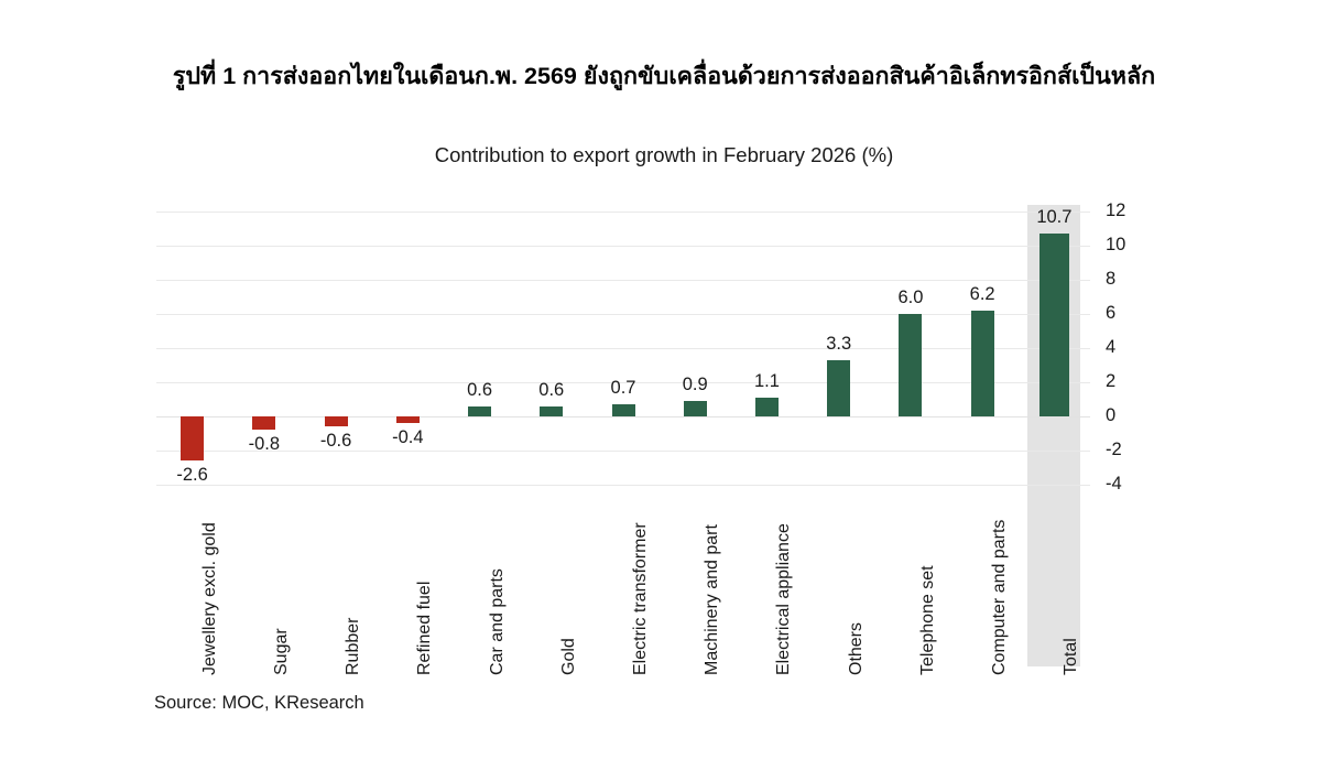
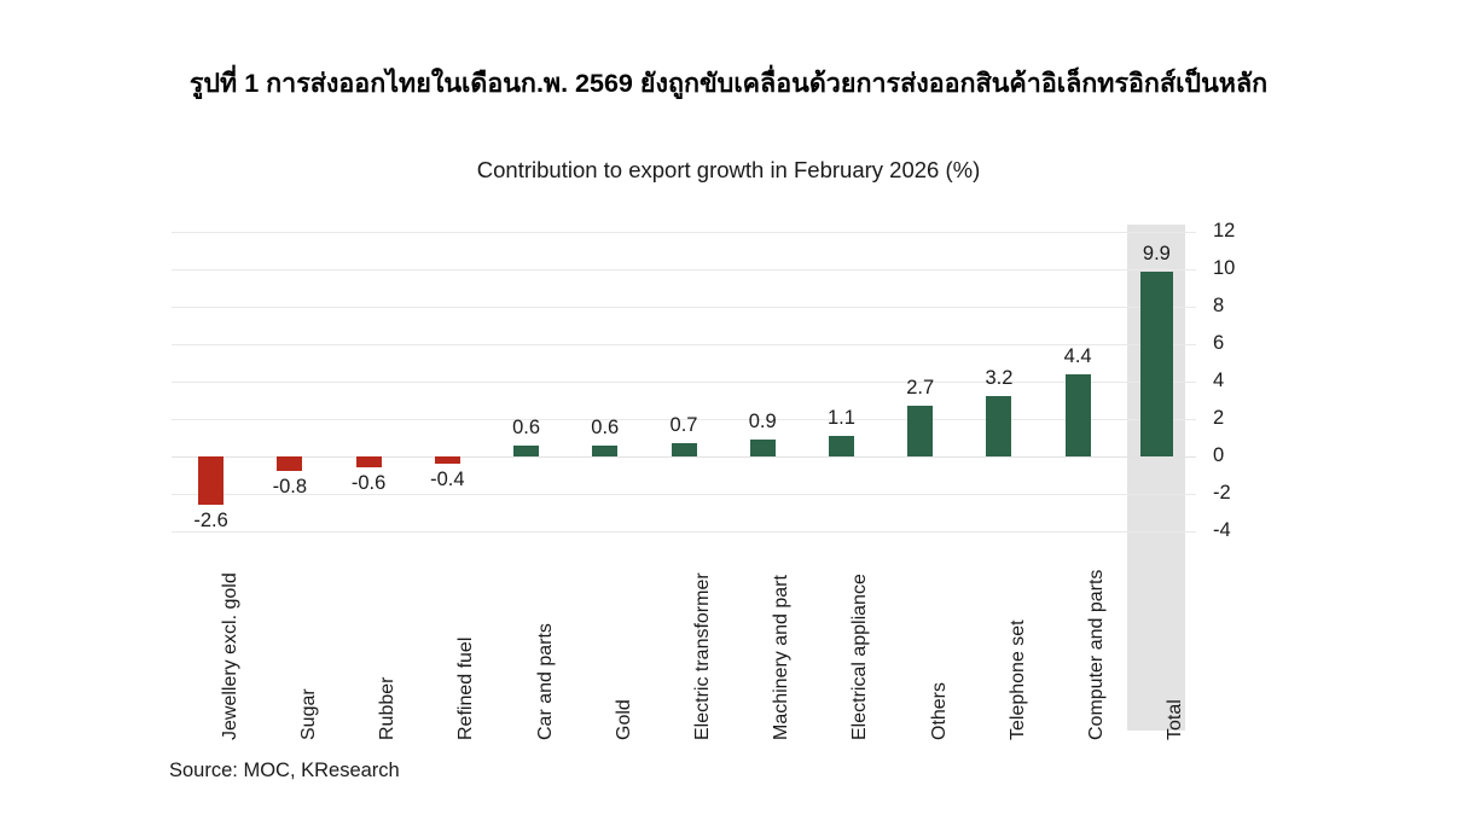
Others: 3.3 -> 2.7
Telephone set: 6.0 -> 3.2
Computer and parts: 6.2 -> 4.4
Total: 10.7 -> 9.9
